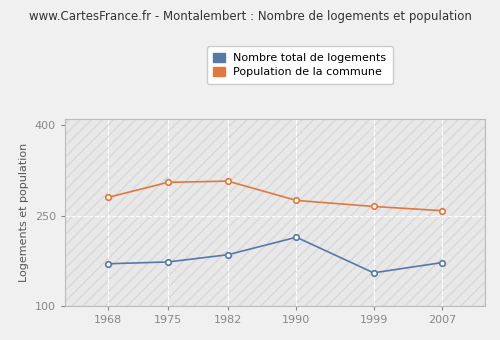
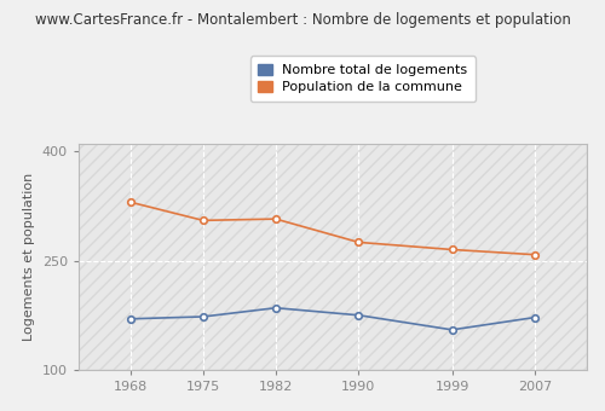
Population de la commune/1968: 280 -> 330
Nombre total de logements/1990: 214 -> 175
